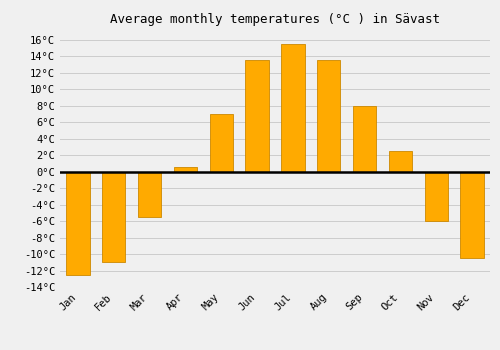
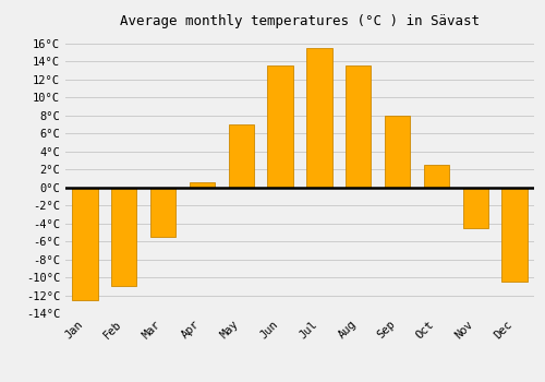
Nov: -6.0°C -> -4.5°C
